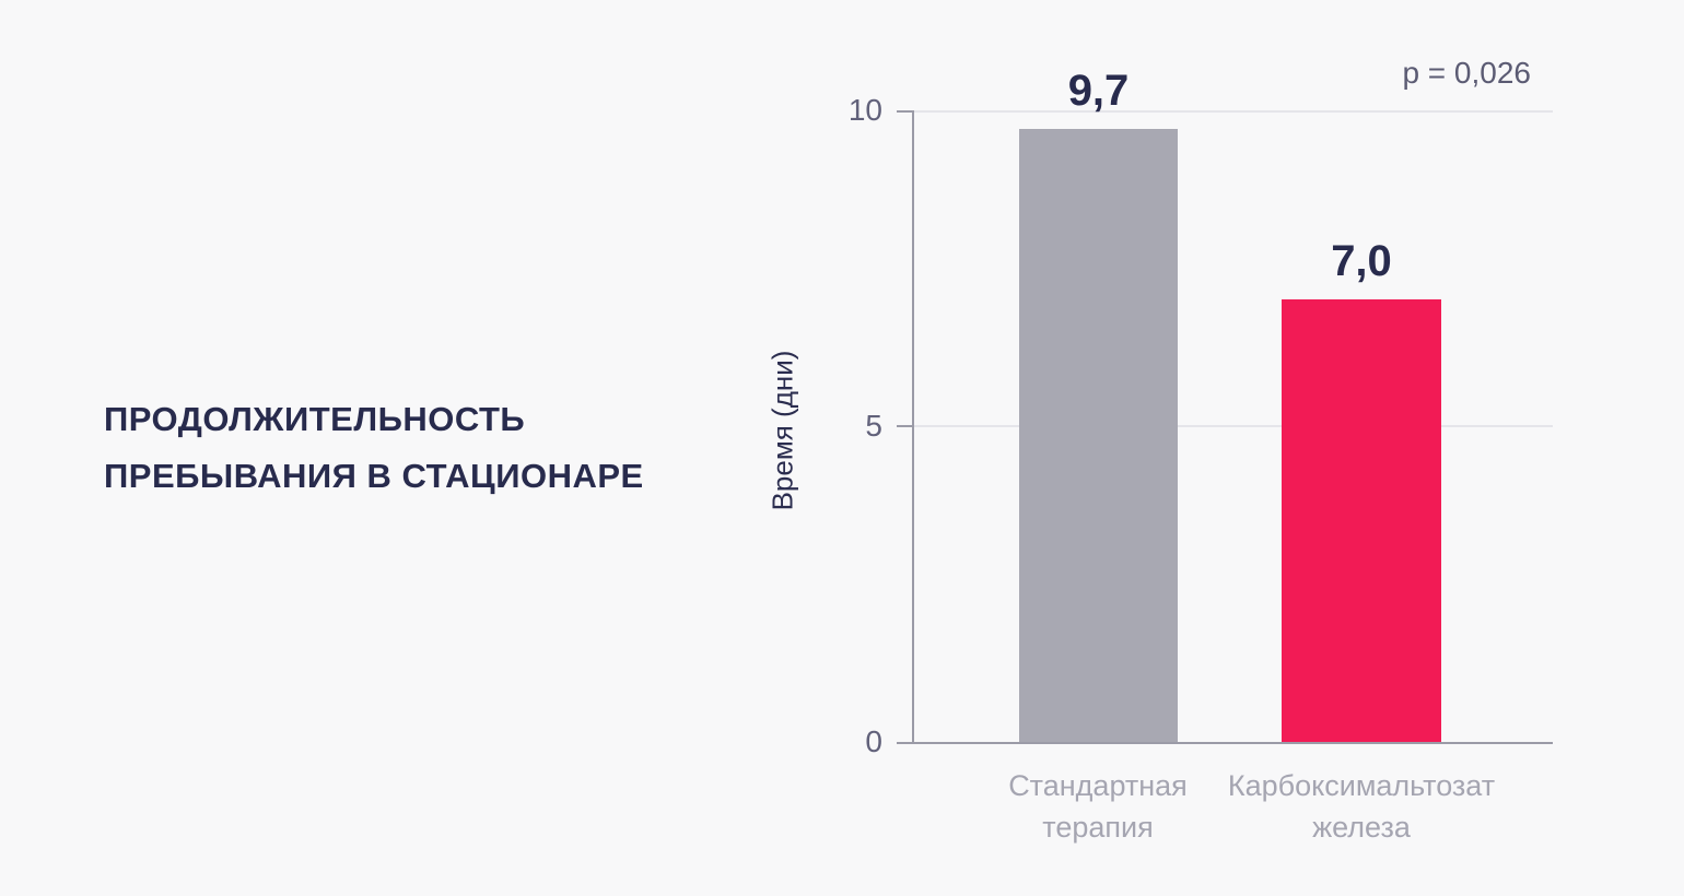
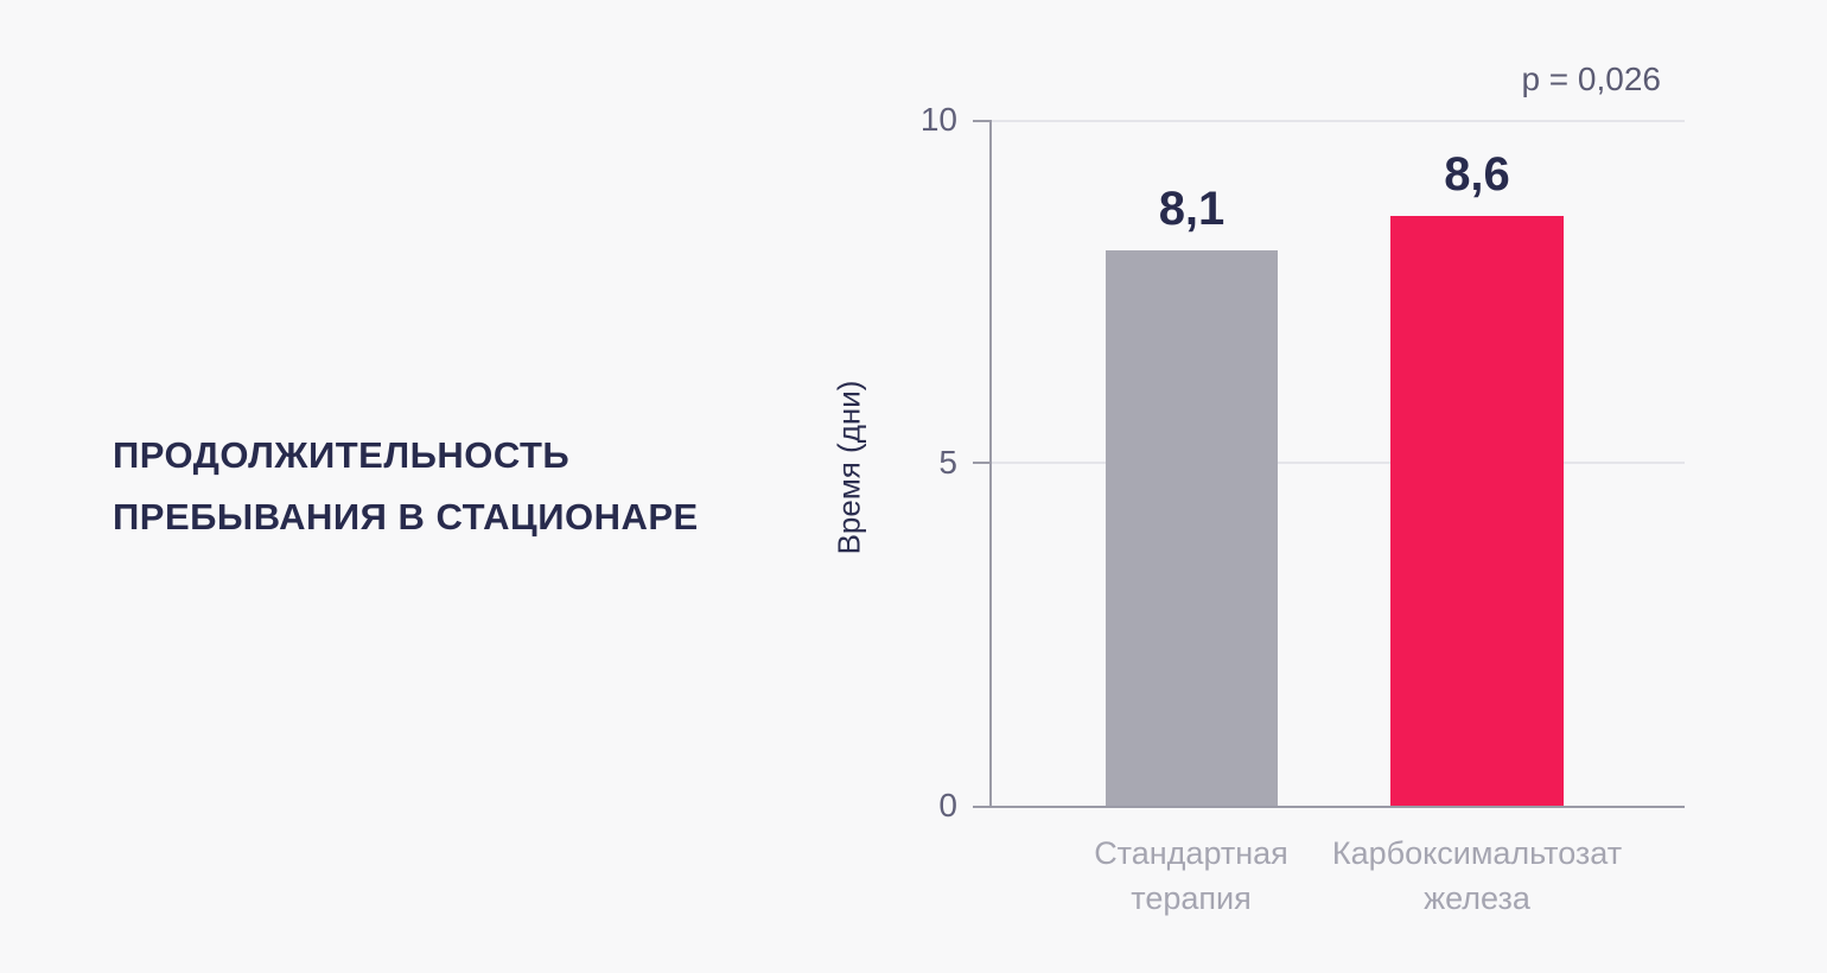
Стандартная терапия: 9,7 -> 8,1
Карбоксимальтозат железа: 7,0 -> 8,6
